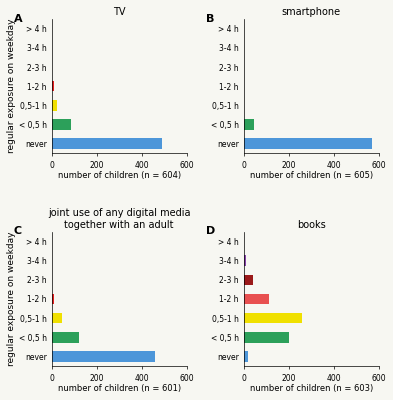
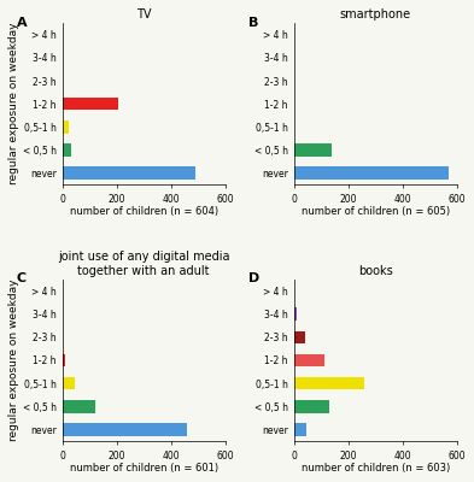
TV/1-2 h: 12 -> 205
TV/< 0,5 h: 85 -> 35
smartphone/< 0,5 h: 45 -> 140
books/< 0,5 h: 200 -> 130
books/never: 20 -> 45
